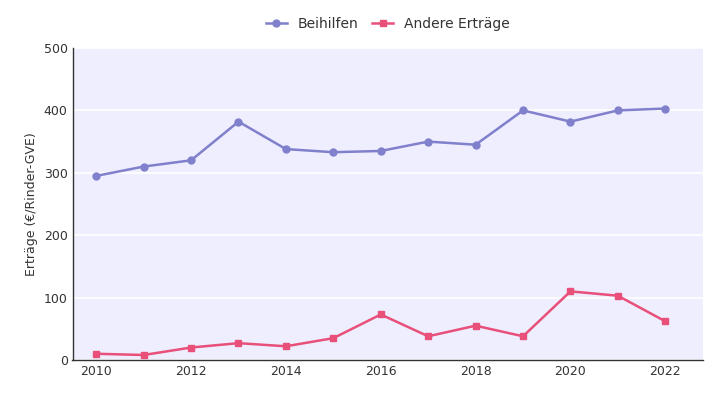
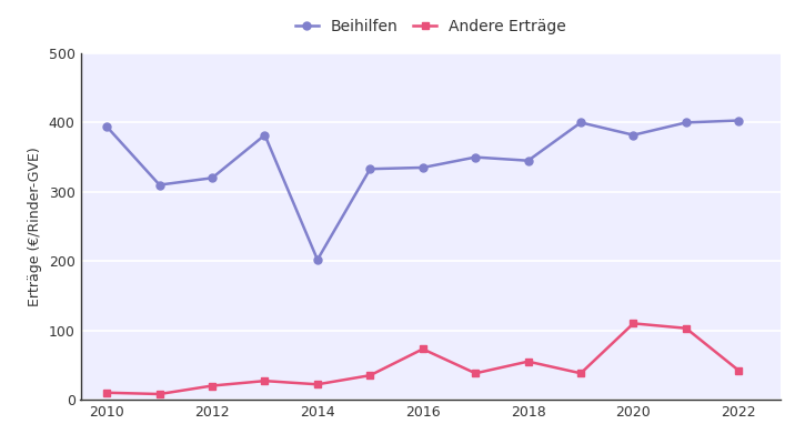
Beihilfen/2010: 295 -> 394
Beihilfen/2014: 338 -> 202
Andere Erträge/2022: 62 -> 42
